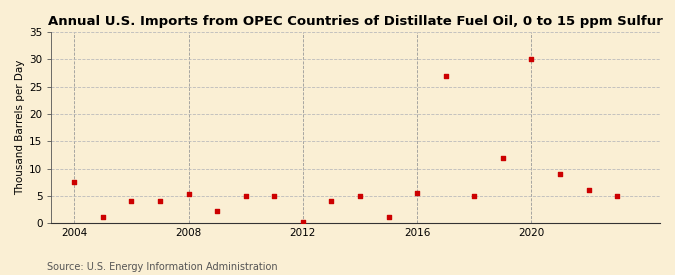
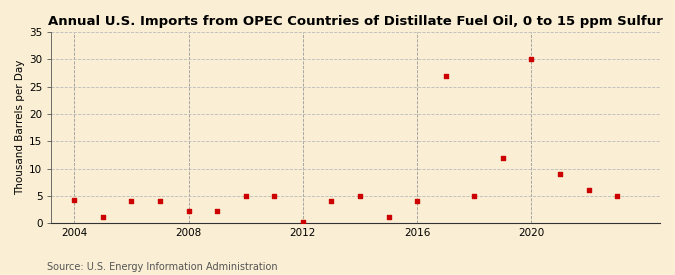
2004: 7.6 -> 4.3
2008: 5.4 -> 2.2
2016: 5.6 -> 4.0
